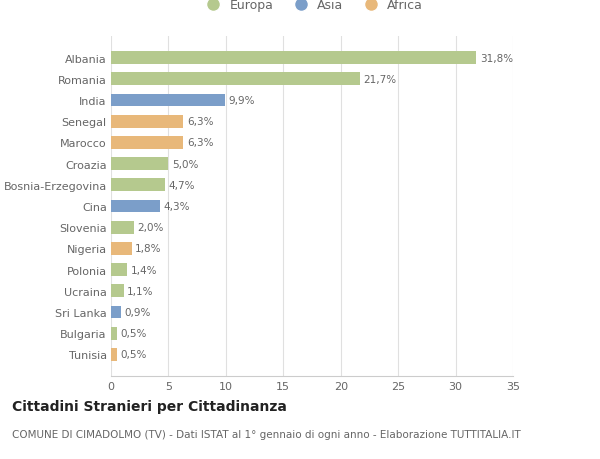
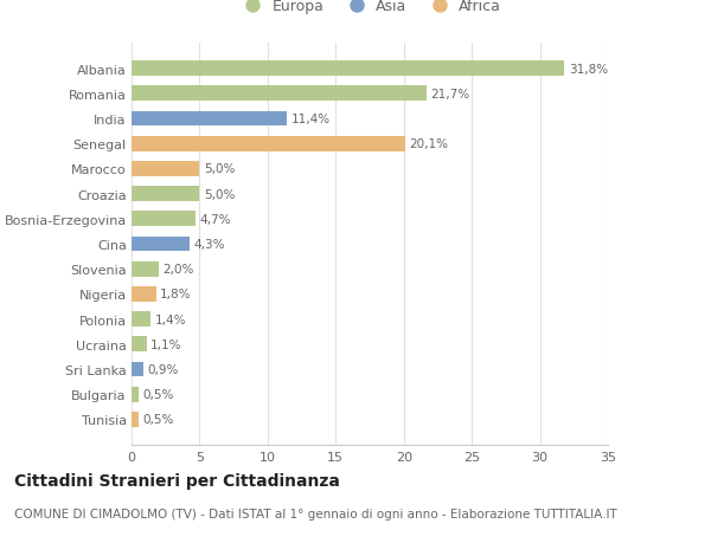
India: 9,9% -> 11,4%
Senegal: 6,3% -> 20,1%
Marocco: 6,3% -> 5,0%
